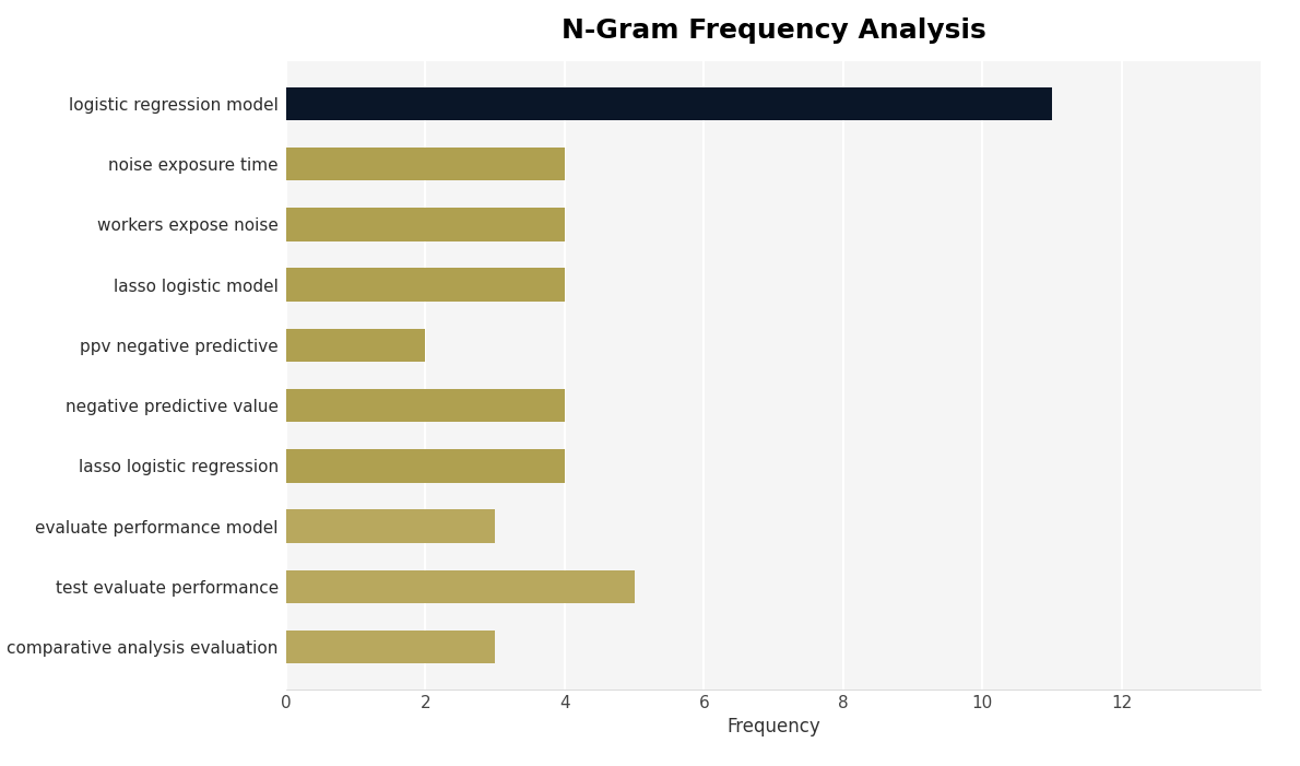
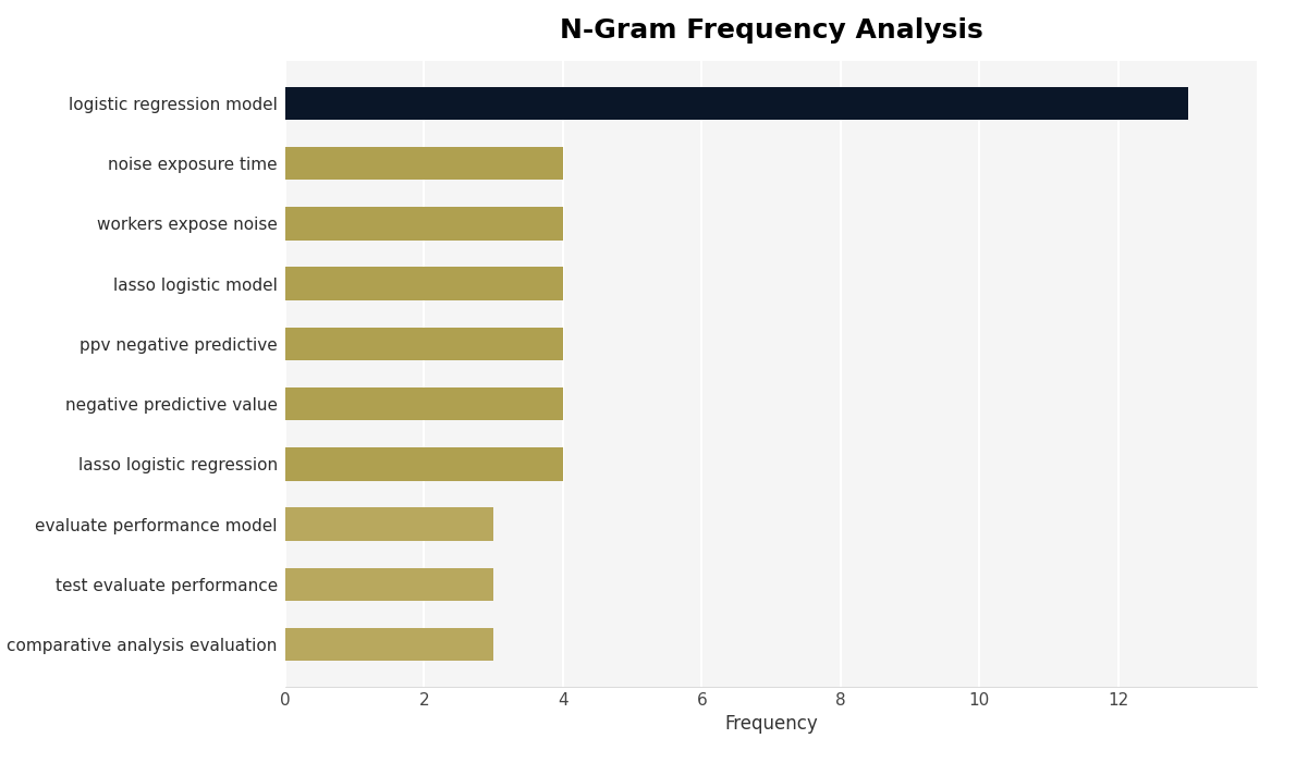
logistic regression model: 11 -> 13
ppv negative predictive: 2 -> 4
test evaluate performance: 5 -> 3
